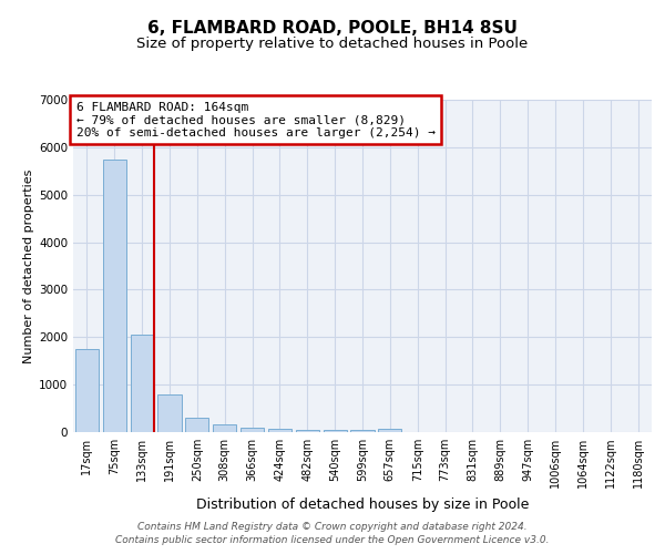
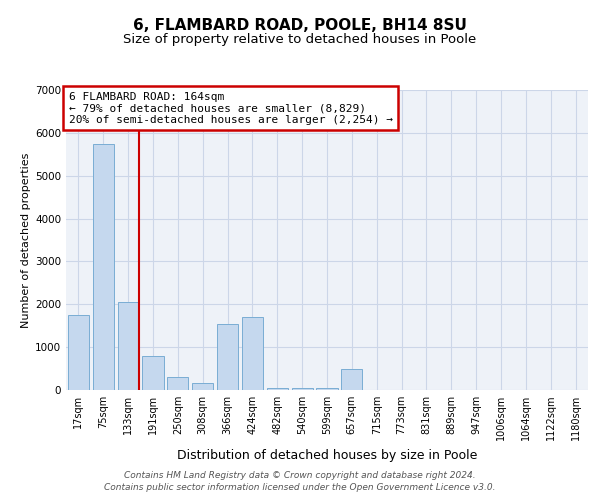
366sqm: 100 -> 1550
424sqm: 80 -> 1700
657sqm: 80 -> 500
